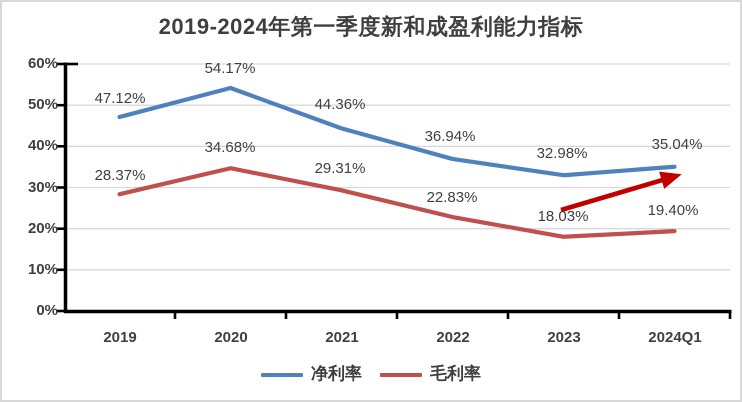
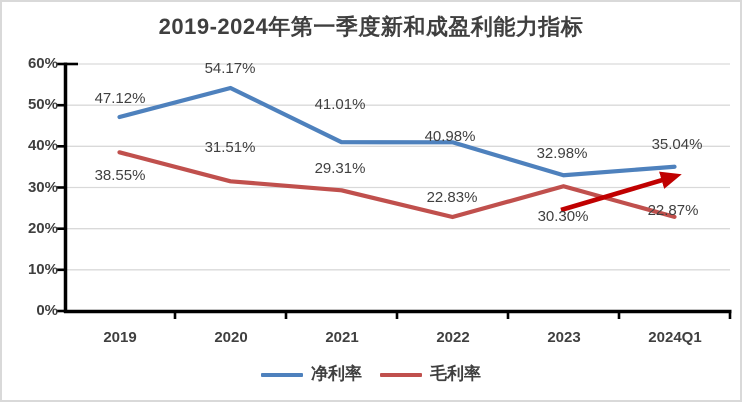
毛利率/2019: 28.37% -> 38.55%
毛利率/2020: 34.68% -> 31.51%
净利率/2021: 44.36% -> 41.01%
净利率/2022: 36.94% -> 40.98%
毛利率/2023: 18.03% -> 30.30%
毛利率/2024Q1: 19.40% -> 22.87%
